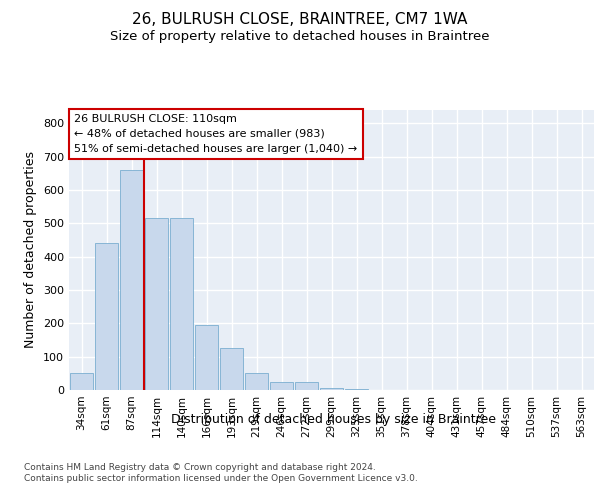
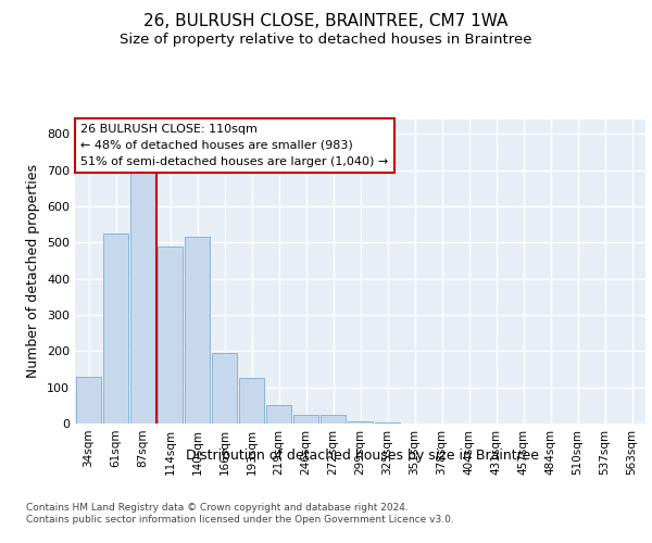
34sqm: 50 -> 130
61sqm: 440 -> 525
87sqm: 660 -> 695
114sqm: 515 -> 490
